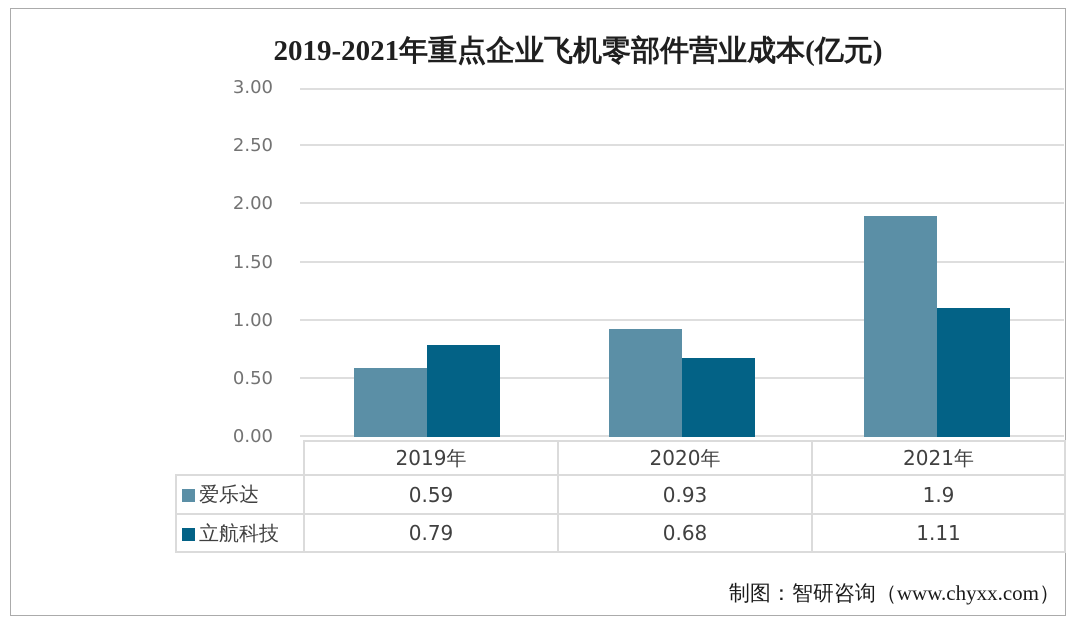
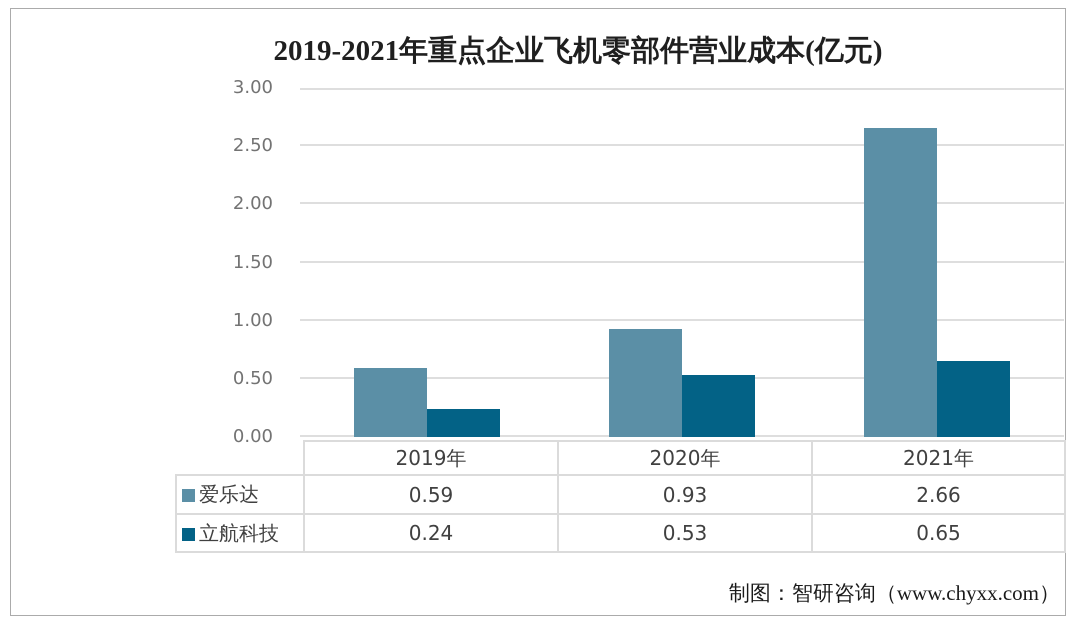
立航科技/2019年: 0.79 -> 0.24
立航科技/2020年: 0.68 -> 0.53
爱乐达/2021年: 1.9 -> 2.66
立航科技/2021年: 1.11 -> 0.65
